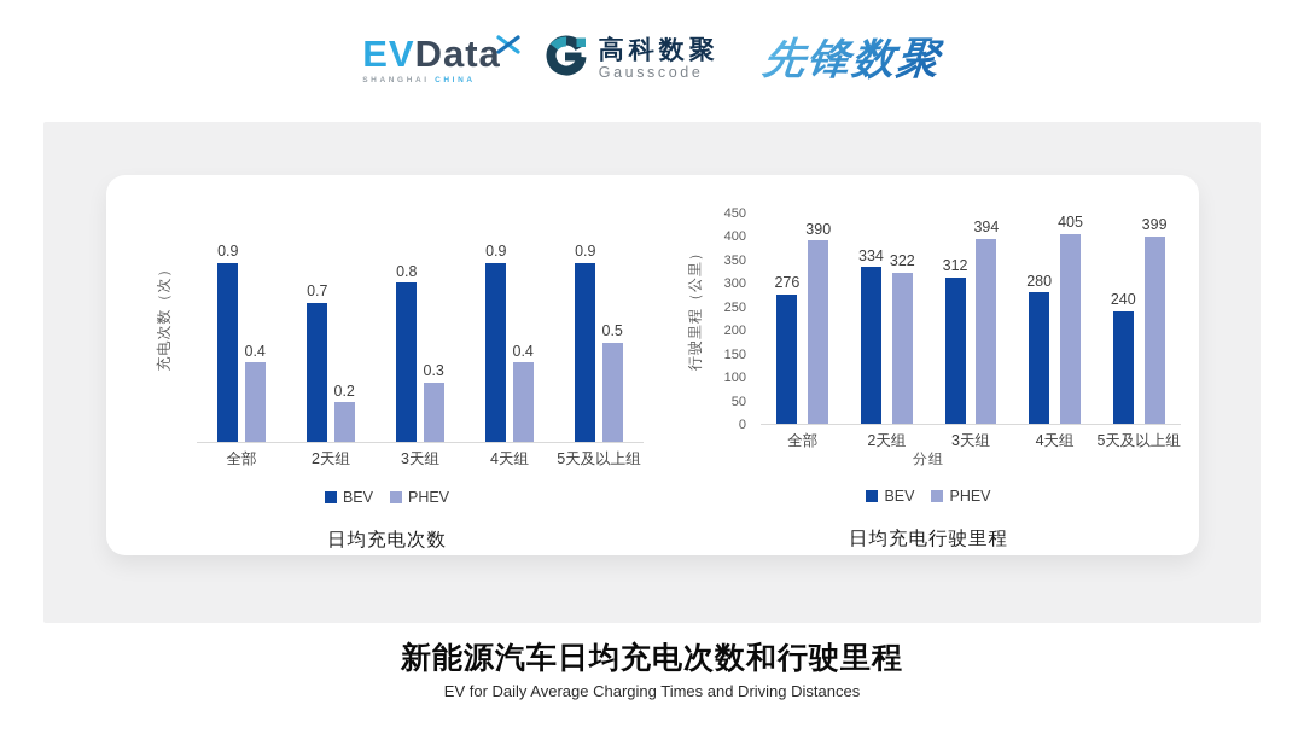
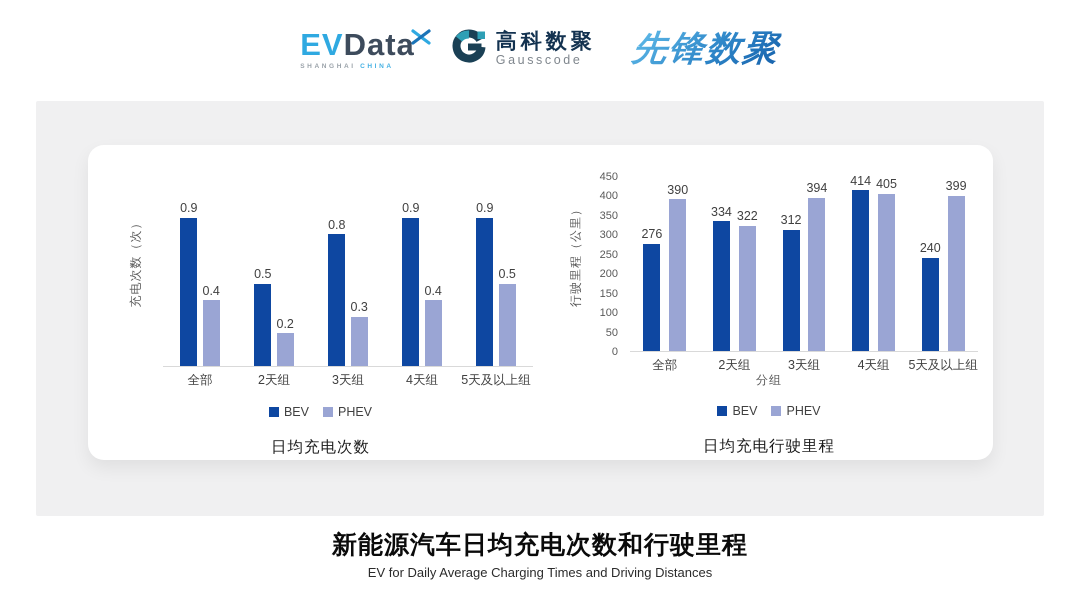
日均充电次数/BEV/2天组: 0.7 -> 0.5
日均充电行驶里程/BEV/4天组: 280 -> 414
